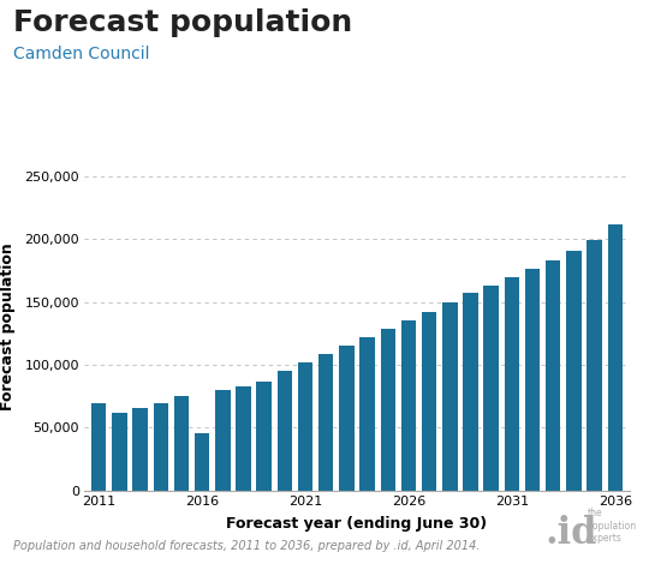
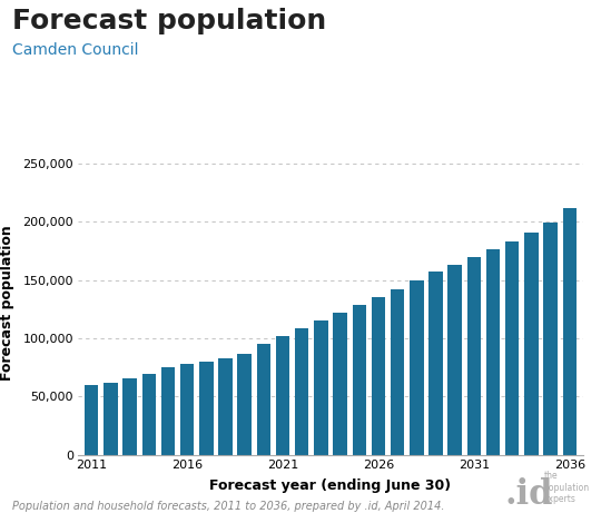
2011: 70,000 -> 60,000
2016: 46,000 -> 78,000
